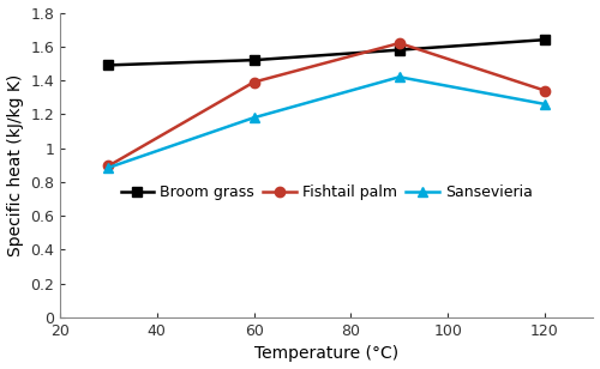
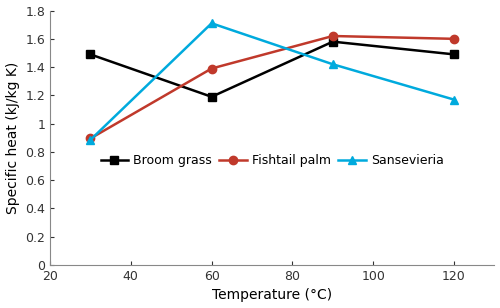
Broom grass/60: 1.52 -> 1.19
Sansevieria/60: 1.18 -> 1.71
Broom grass/120: 1.64 -> 1.49
Fishtail palm/120: 1.34 -> 1.60
Sansevieria/120: 1.26 -> 1.17
